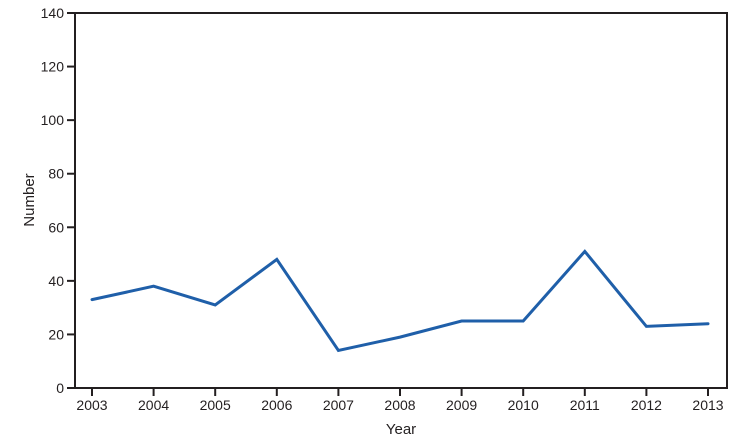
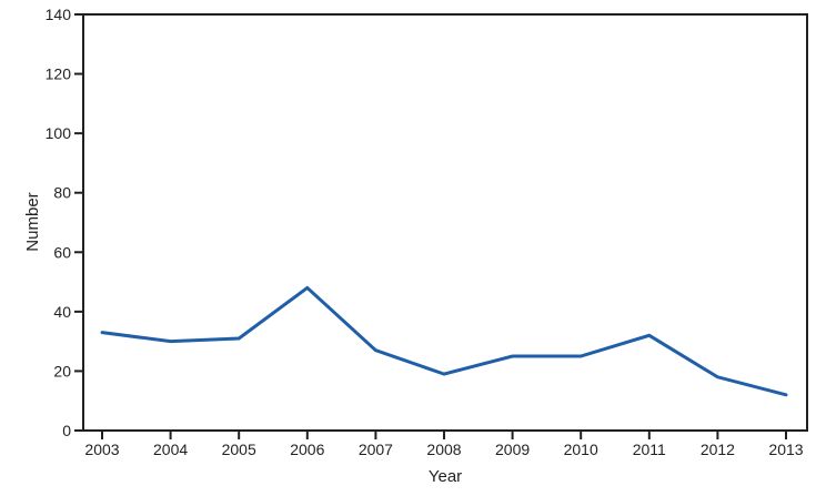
2004: 38 -> 30
2007: 14 -> 27
2011: 51 -> 32
2012: 23 -> 18
2013: 24 -> 12
